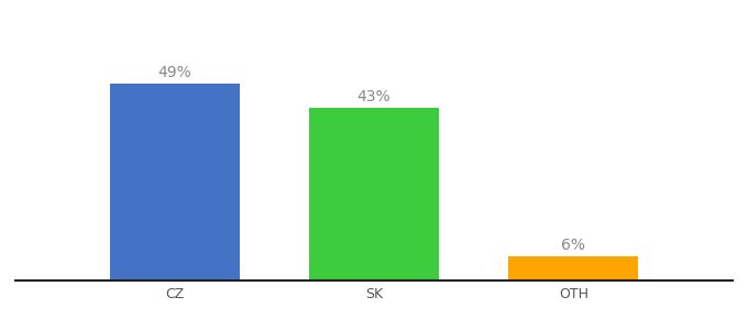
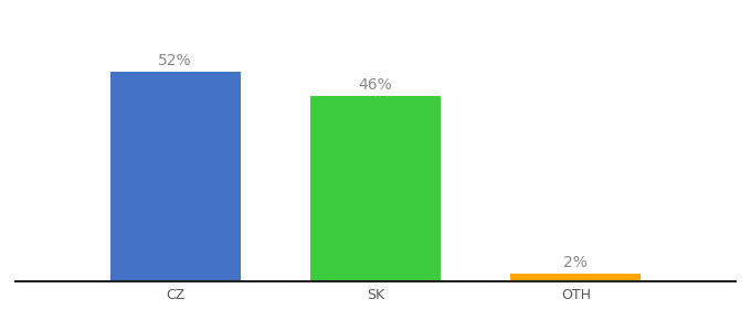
CZ: 49% -> 52%
SK: 43% -> 46%
OTH: 6% -> 2%
